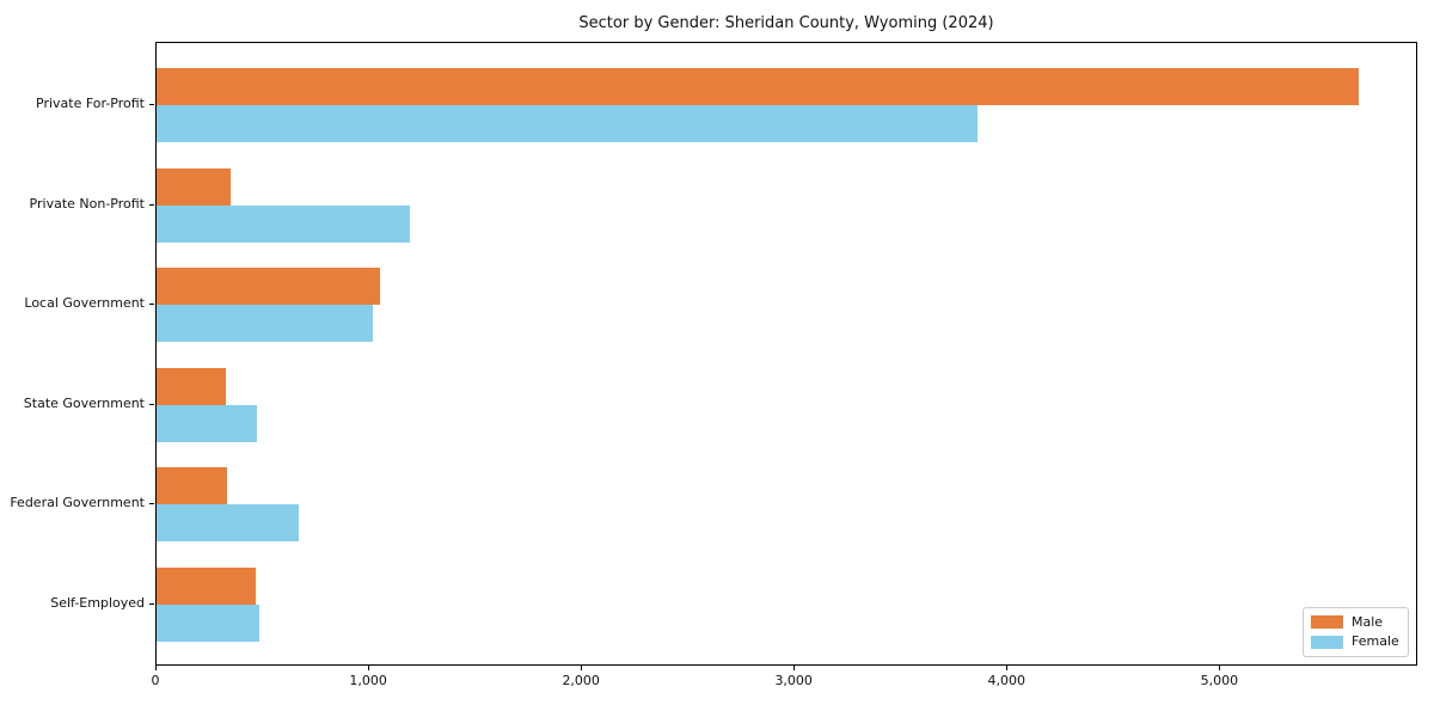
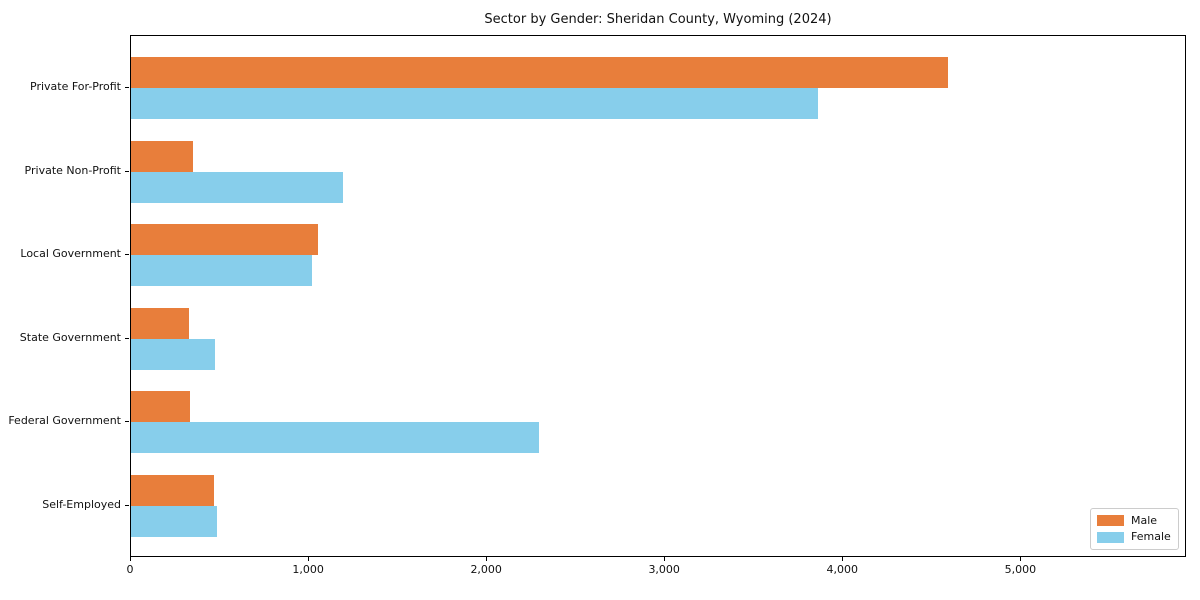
Male/Private For-Profit: 5650 -> 4590
Female/Federal Government: 670 -> 2290
